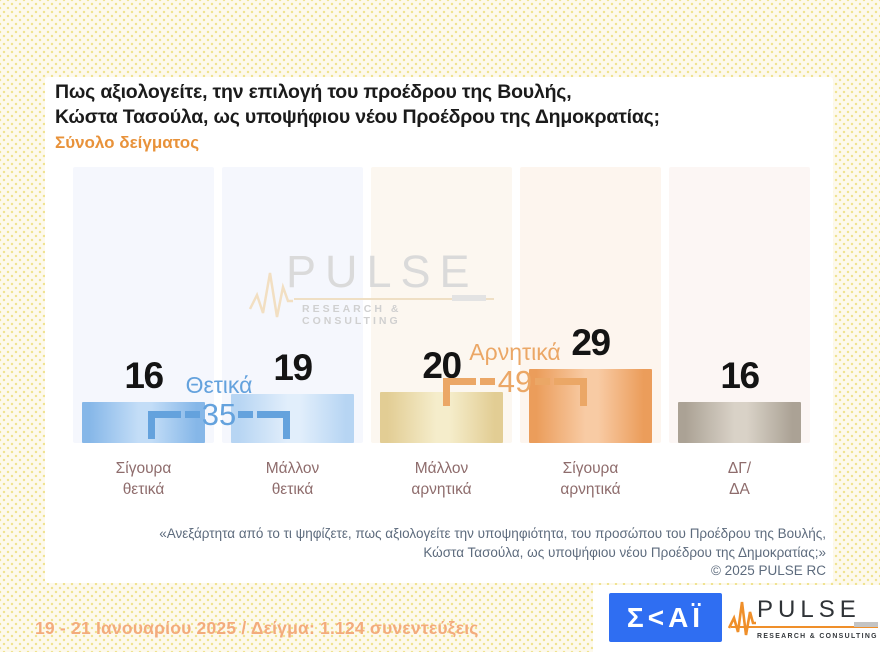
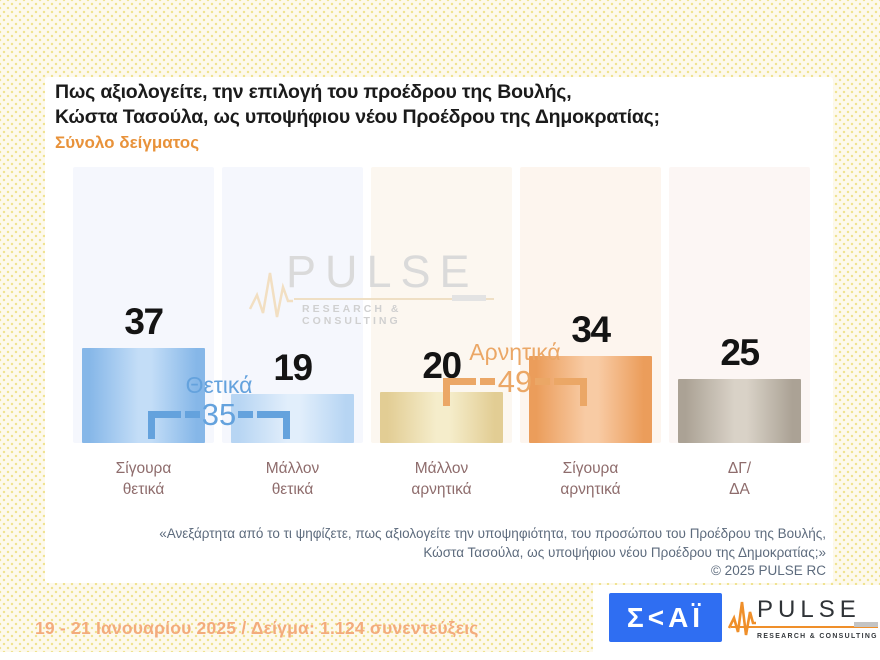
Σίγουρα θετικά: 16 -> 37
Σίγουρα αρνητικά: 29 -> 34
ΔΓ/ ΔΑ: 16 -> 25
